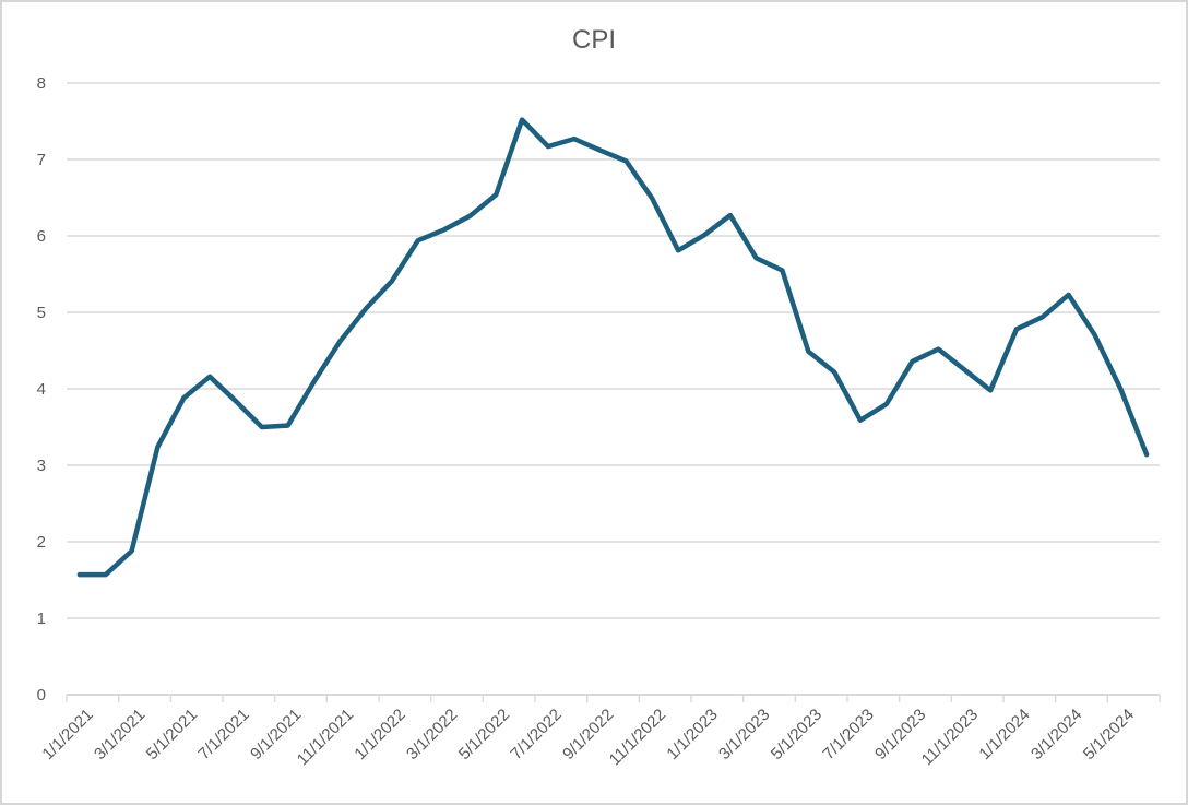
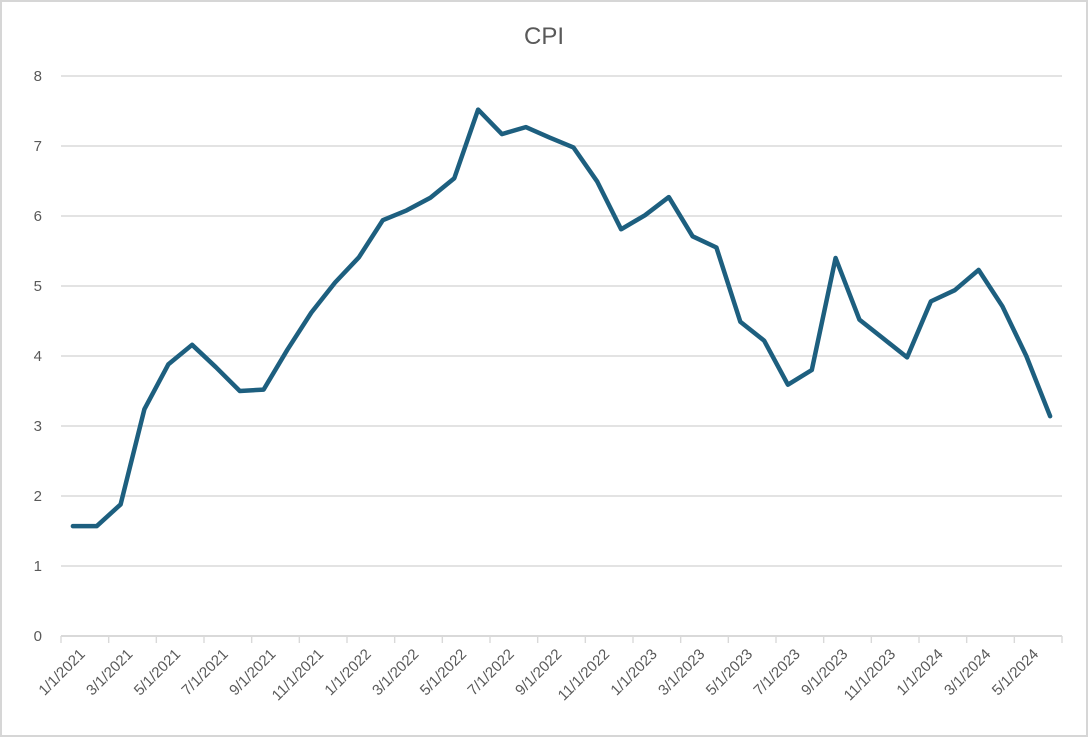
9/1/2023: 4.4 -> 5.4
